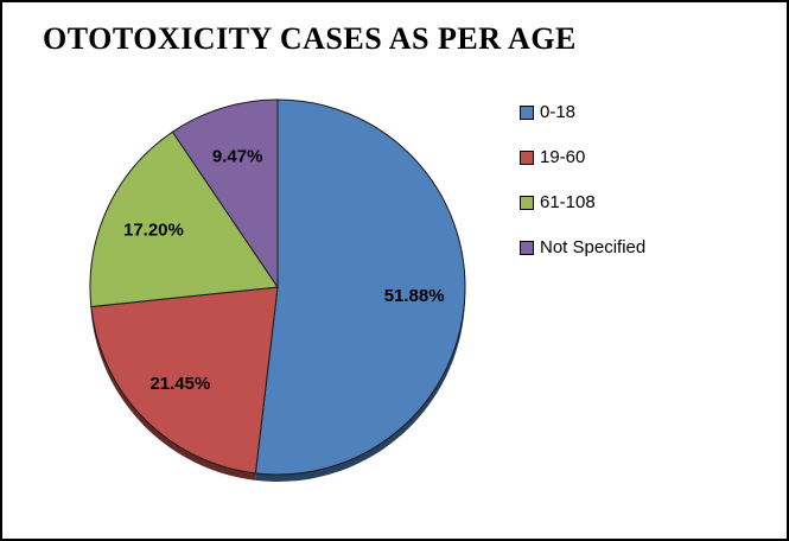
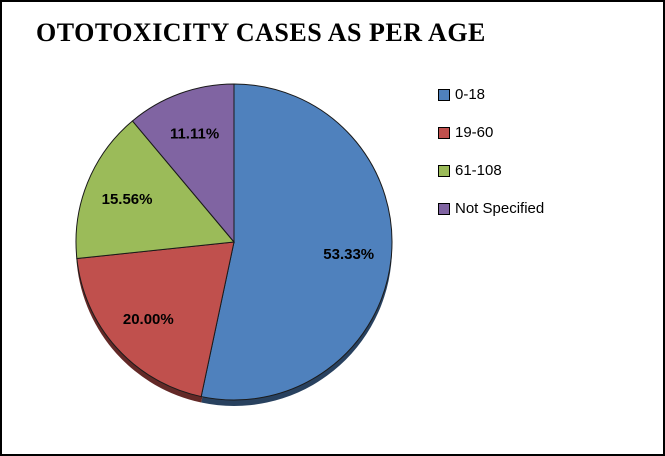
0-18: 51.88% -> 53.33%
19-60: 21.45% -> 20.00%
61-108: 17.20% -> 15.56%
Not Specified: 9.47% -> 11.11%
